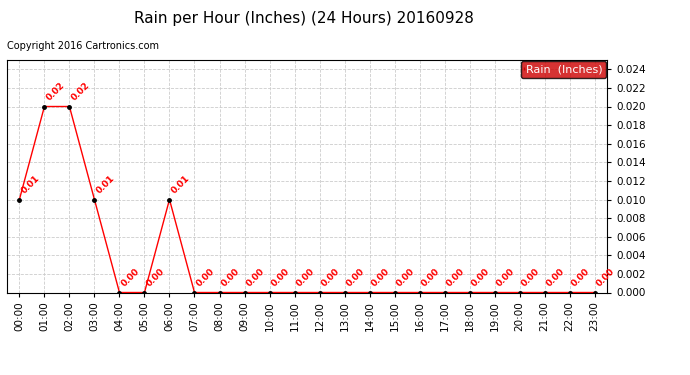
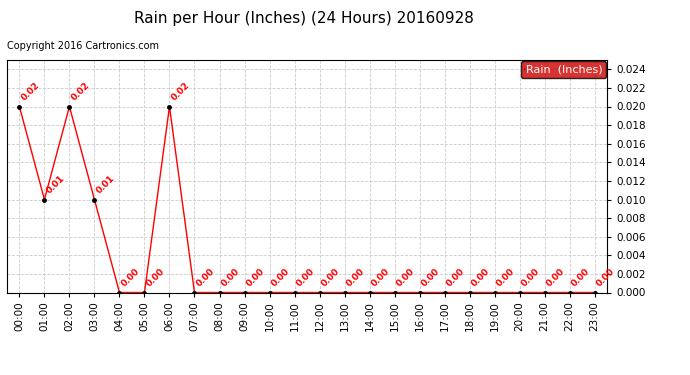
00:00: 0.01 -> 0.02
01:00: 0.02 -> 0.01
06:00: 0.01 -> 0.02
